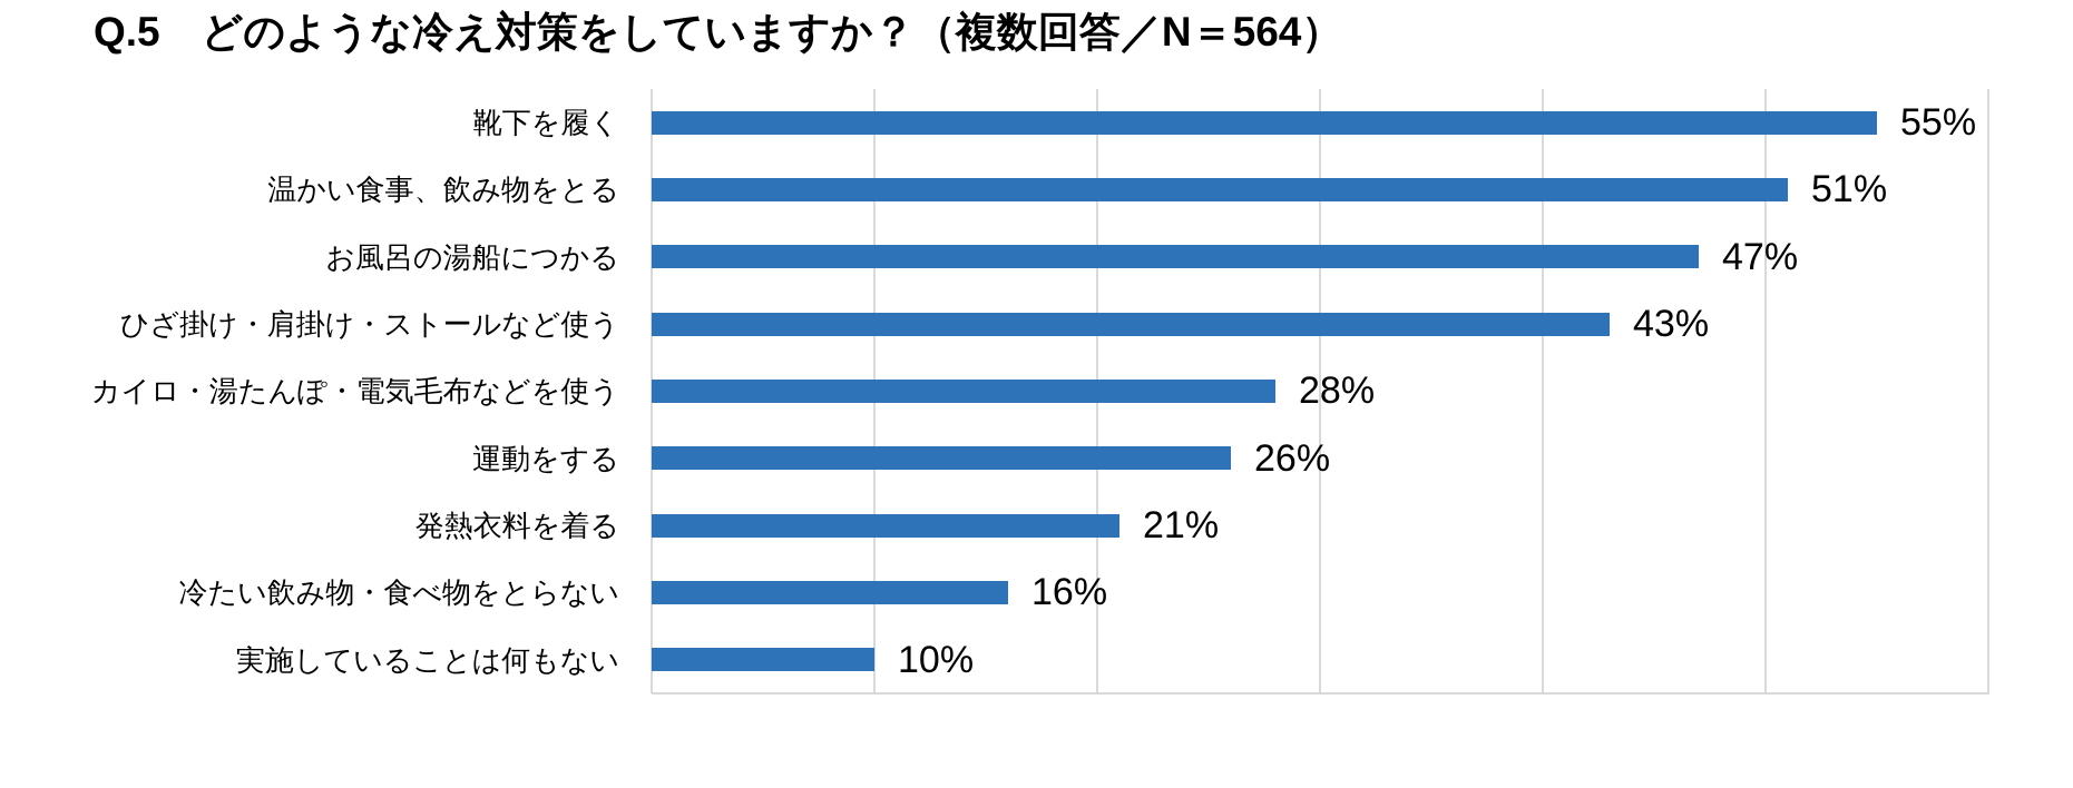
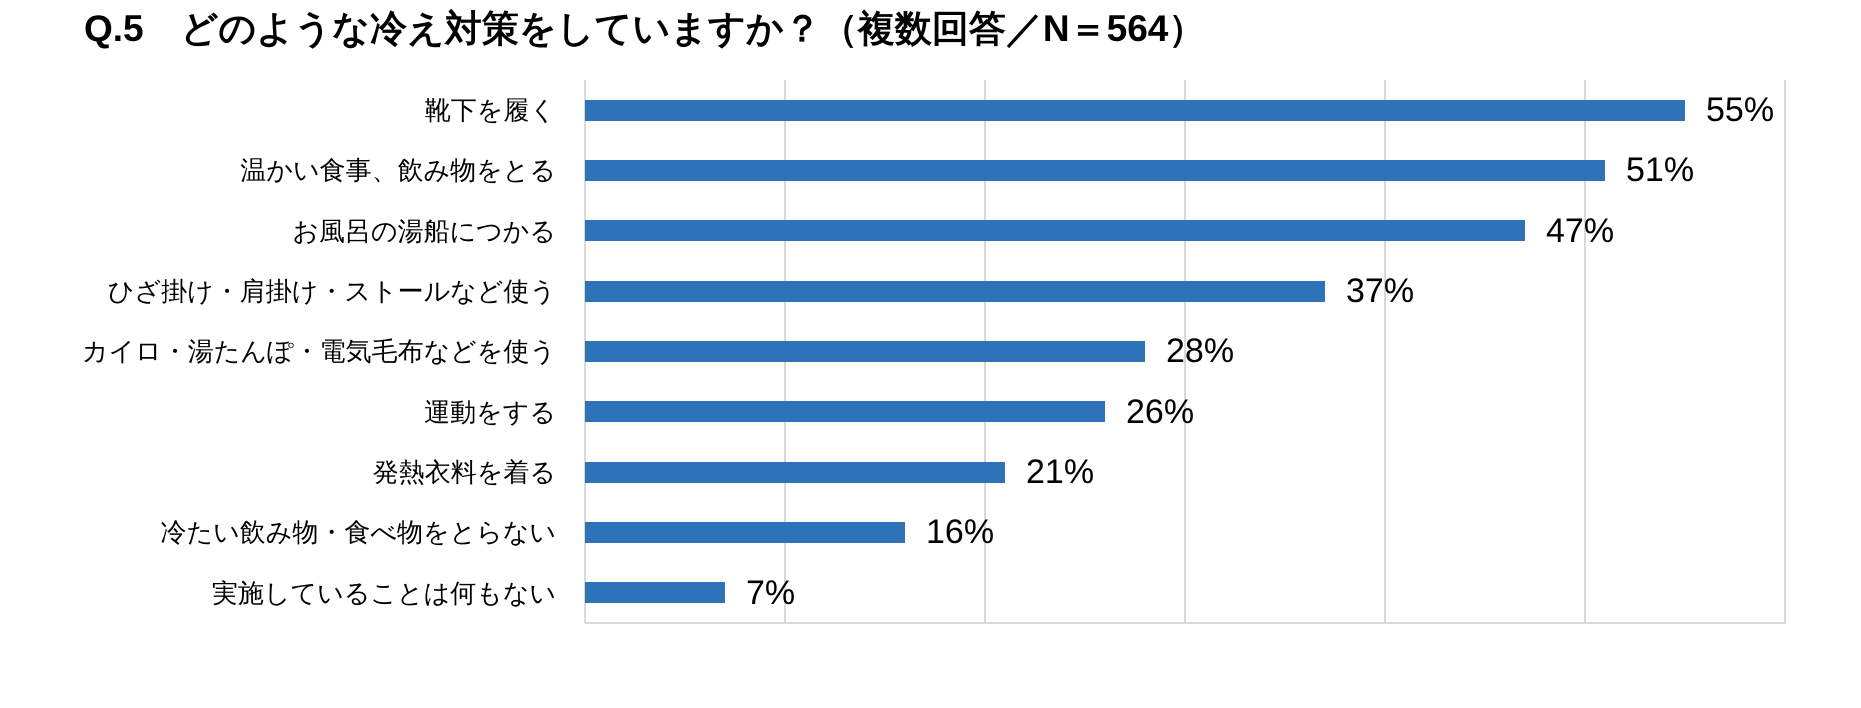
ひざ掛け・肩掛け・ストールなど使う: 43% -> 37%
実施していることは何もない: 10% -> 7%
